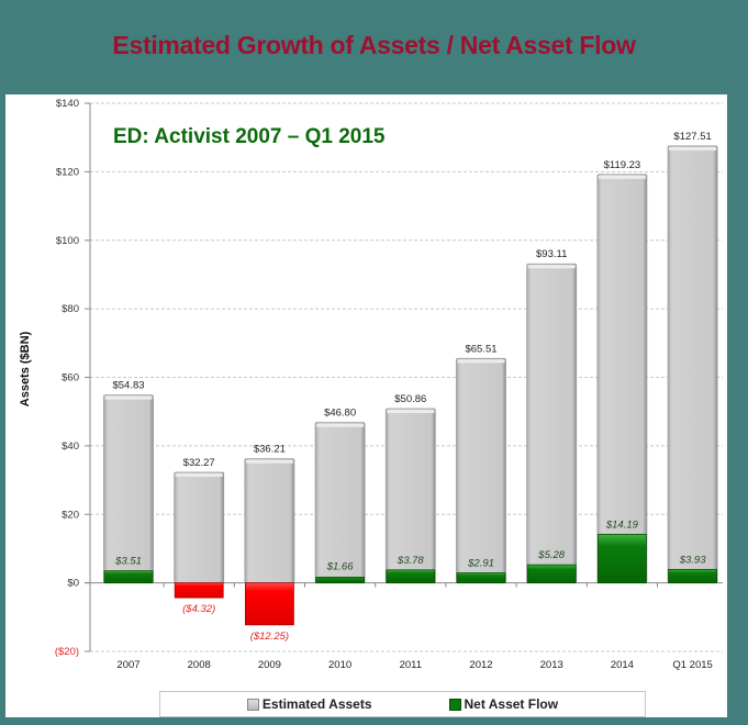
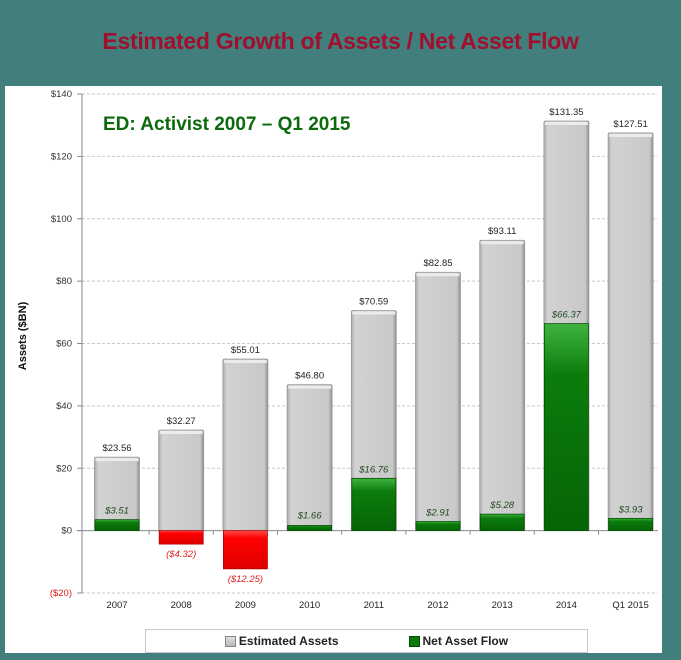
Estimated Assets/2007: $54.83 -> $23.56
Estimated Assets/2009: $36.21 -> $55.01
Estimated Assets/2011: $50.86 -> $70.59
Net Asset Flow/2011: $3.78 -> $16.76
Estimated Assets/2012: $65.51 -> $82.85
Estimated Assets/2014: $119.23 -> $131.35
Net Asset Flow/2014: $14.19 -> $66.37
